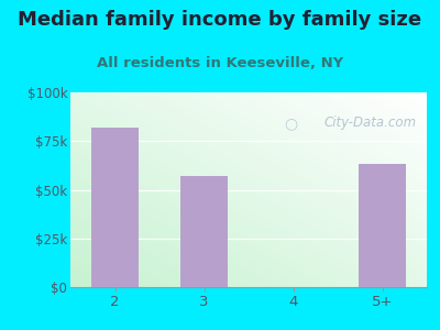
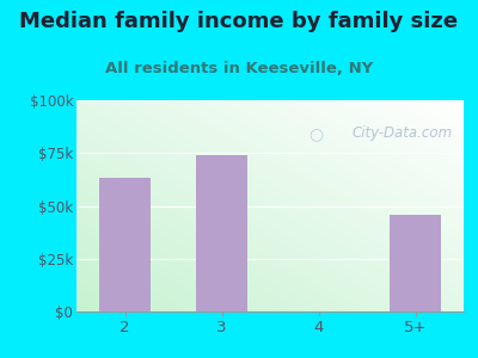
2: $82k -> $63k
3: $57k -> $74k
5+: $63k -> $46k
